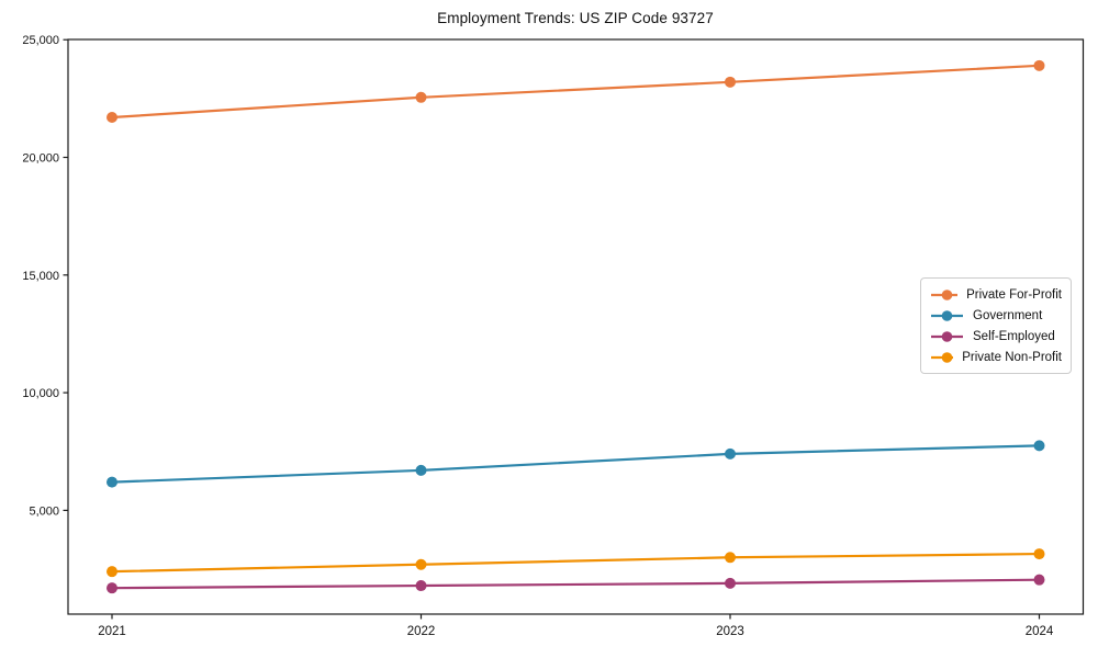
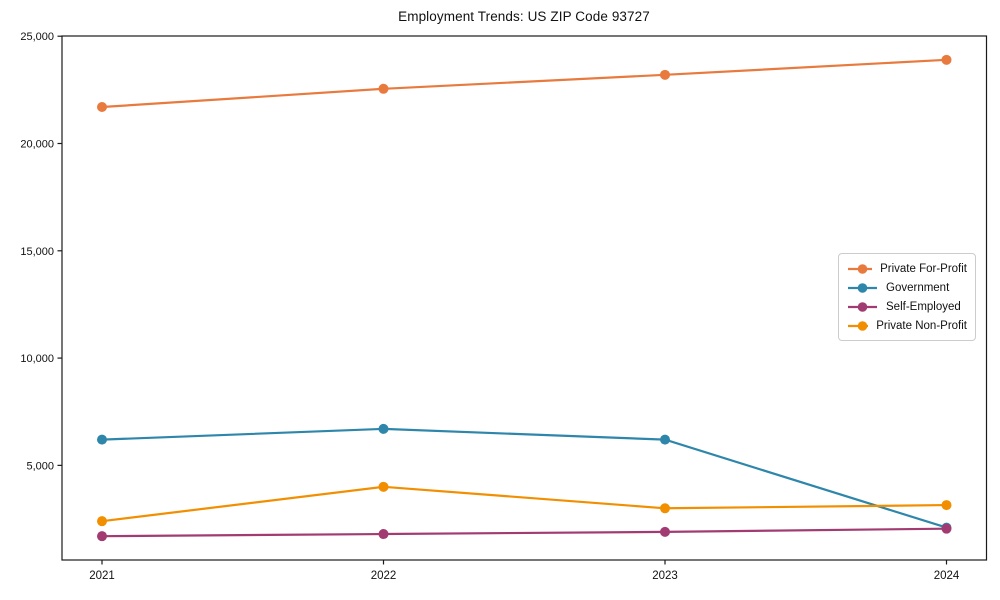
Private Non-Profit/2022: 2700 -> 4000
Government/2023: 7400 -> 6200
Government/2024: 7800 -> 2100
